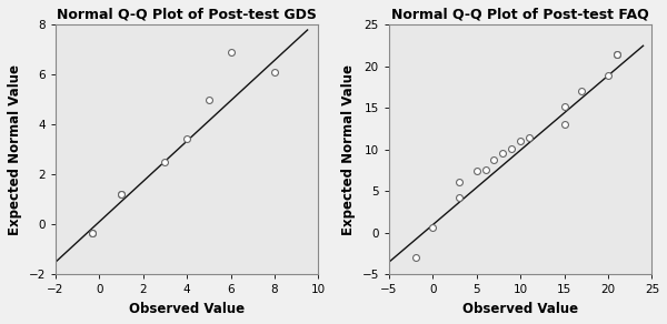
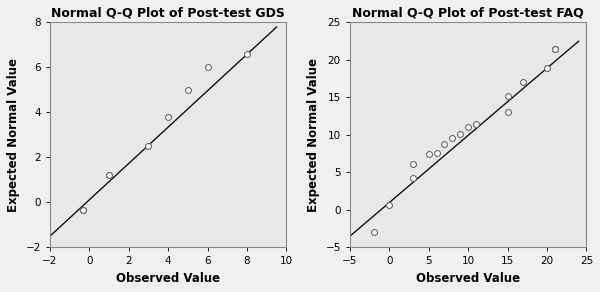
Normal Q-Q Plot of Post-test GDS/4: 3.45 -> 3.80
Normal Q-Q Plot of Post-test GDS/6: 6.90 -> 6.00
Normal Q-Q Plot of Post-test GDS/8: 6.10 -> 6.60
